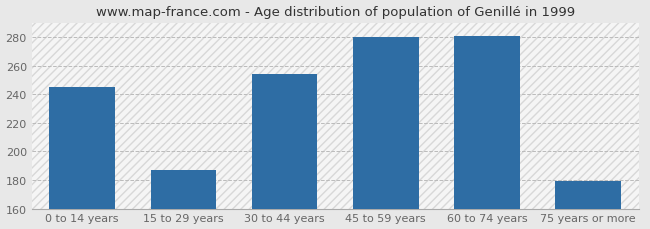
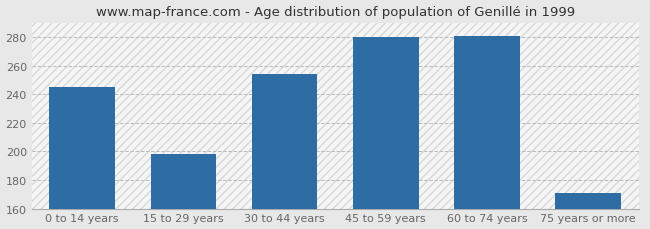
15 to 29 years: 187 -> 198
75 years or more: 179 -> 171
